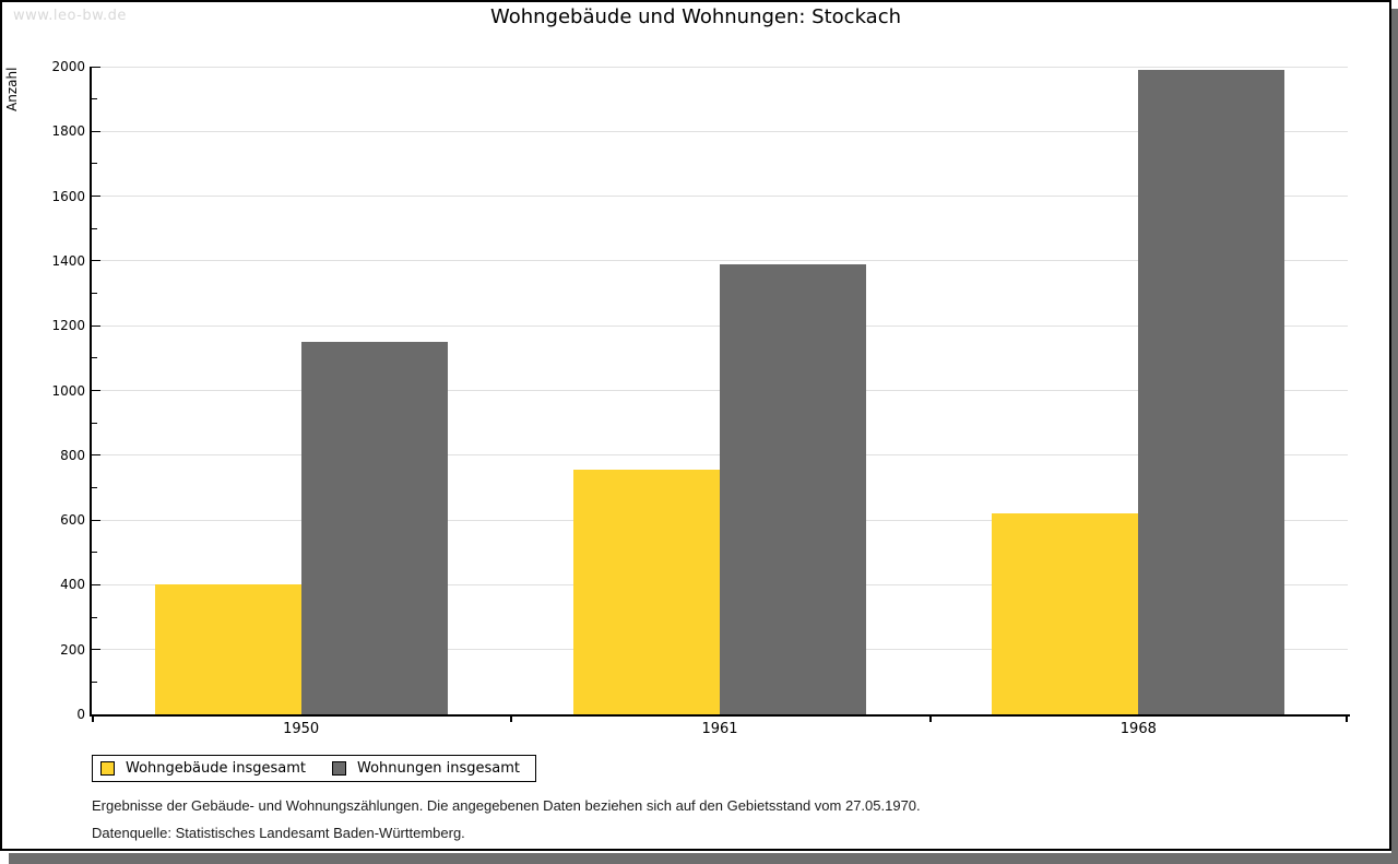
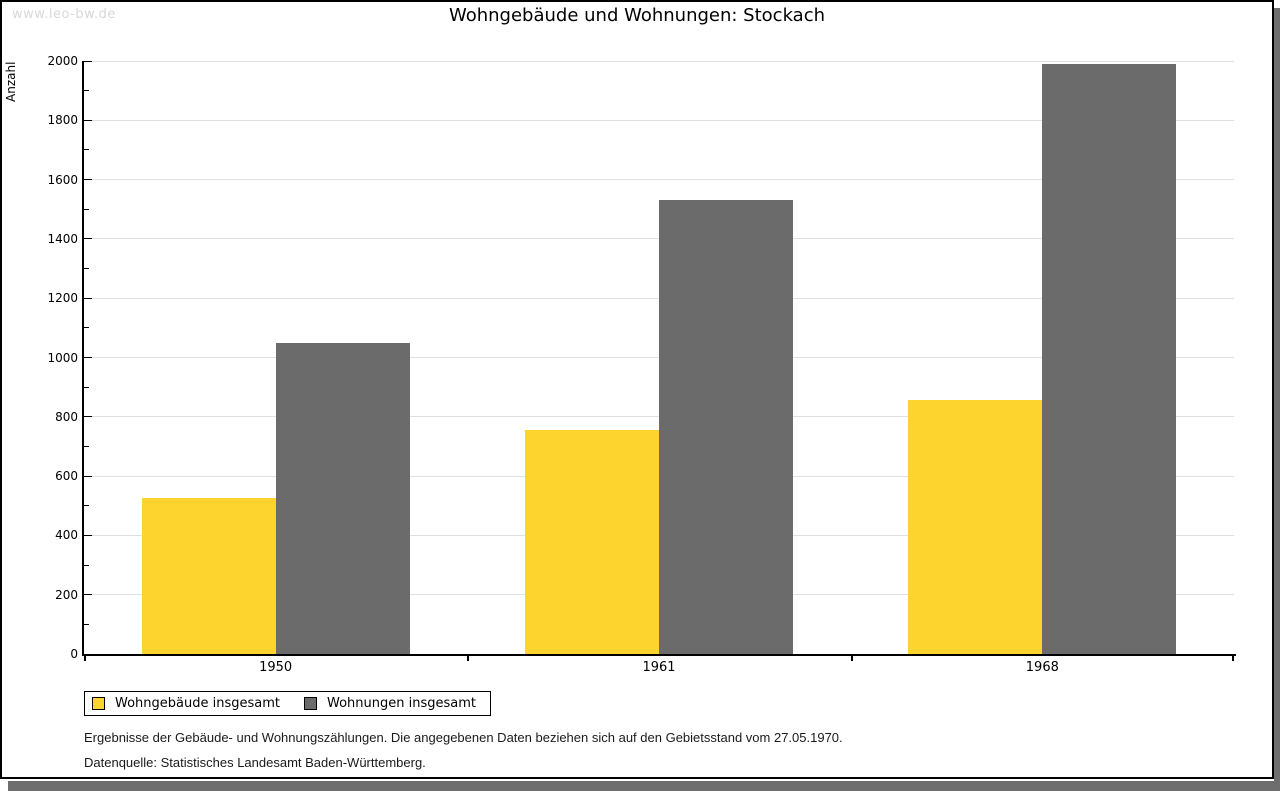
Wohngebäude insgesamt/1950: 400 -> 530
Wohnungen insgesamt/1950: 1150 -> 1050
Wohnungen insgesamt/1961: 1390 -> 1530
Wohngebäude insgesamt/1968: 620 -> 860
